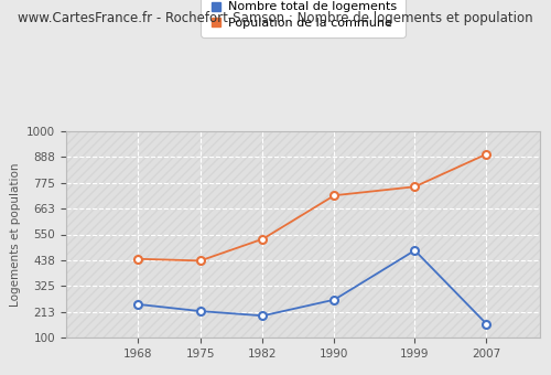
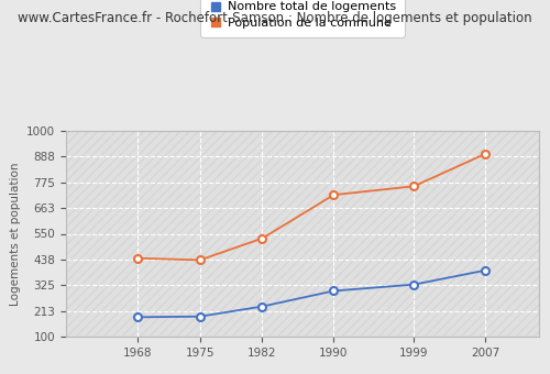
Nombre total de logements/1968: 245 -> 185
Nombre total de logements/1975: 215 -> 188
Nombre total de logements/1982: 195 -> 232
Nombre total de logements/1990: 265 -> 300
Nombre total de logements/1999: 480 -> 328
Nombre total de logements/2007: 160 -> 390
